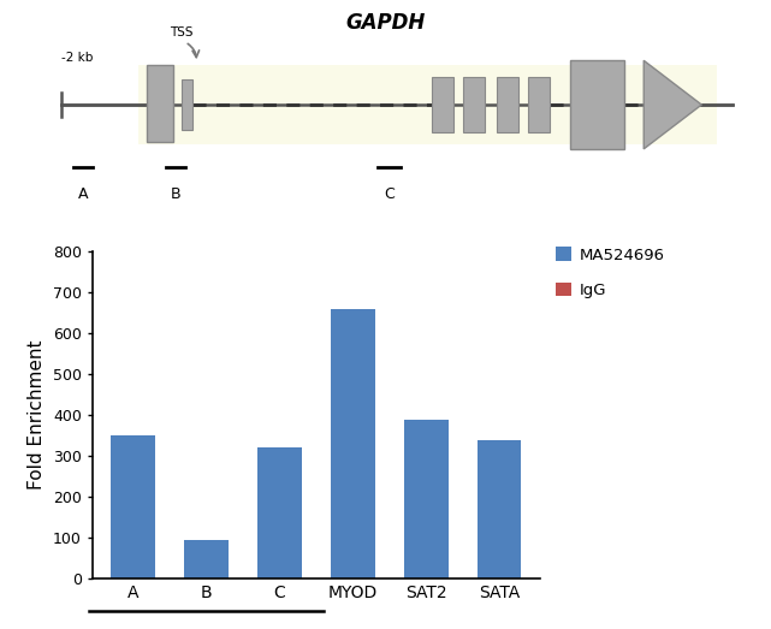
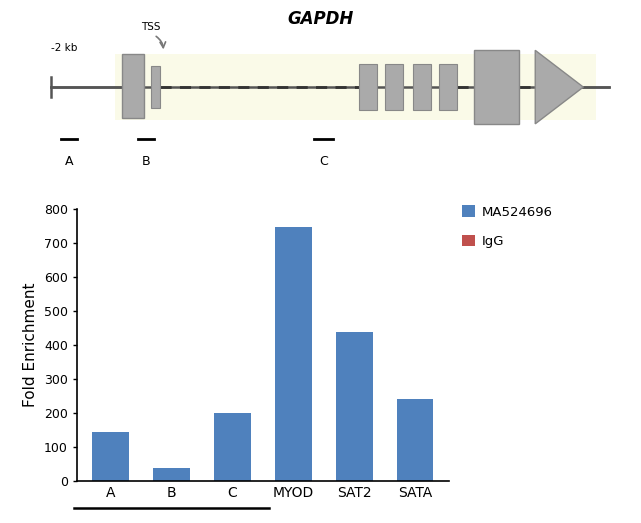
A: 350 -> 145
B: 95 -> 38
C: 320 -> 200
MYOD: 660 -> 748
SAT2: 390 -> 440
SATA: 340 -> 243
